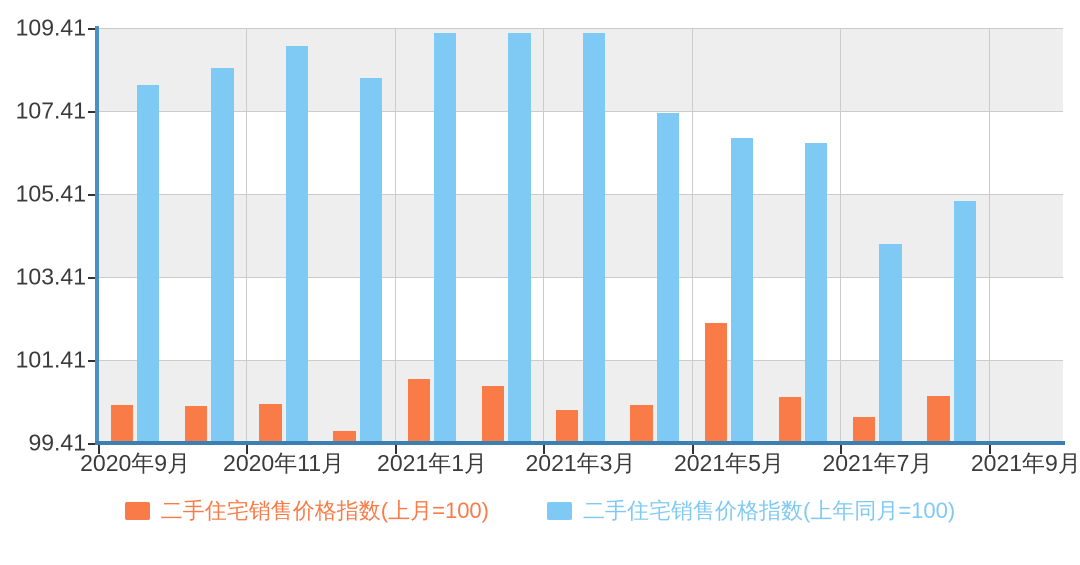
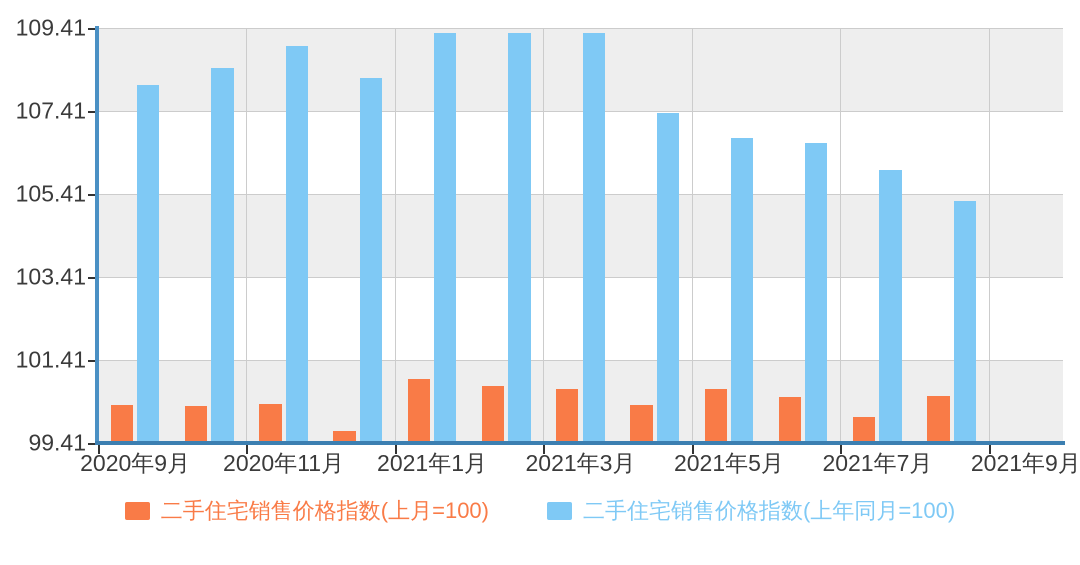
二手住宅销售价格指数(上月=100)/2021年3月: 100.2 -> 100.7
二手住宅销售价格指数(上月=100)/2021年5月: 102.3 -> 100.7
二手住宅销售价格指数(上年同月=100)/2021年7月: 104.2 -> 106.0
